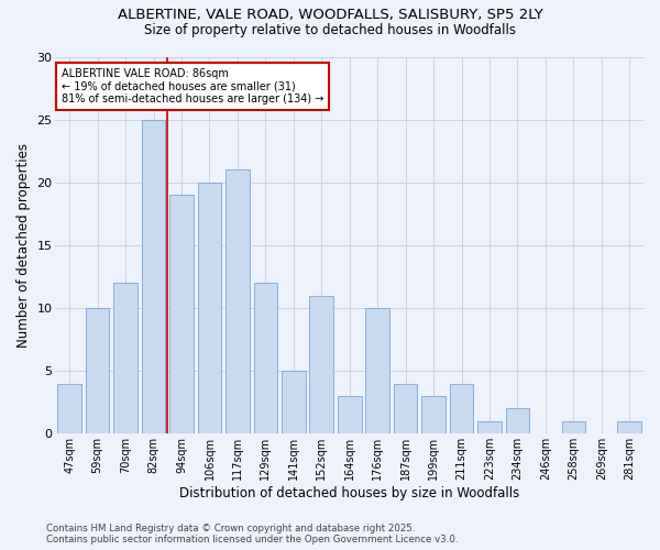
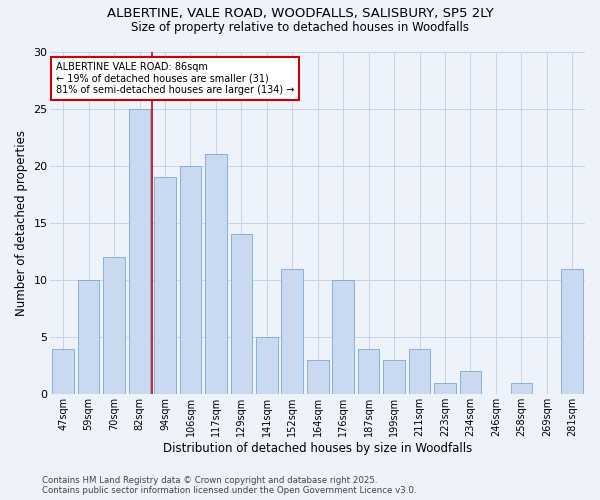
129sqm: 12 -> 14
281sqm: 1 -> 11
